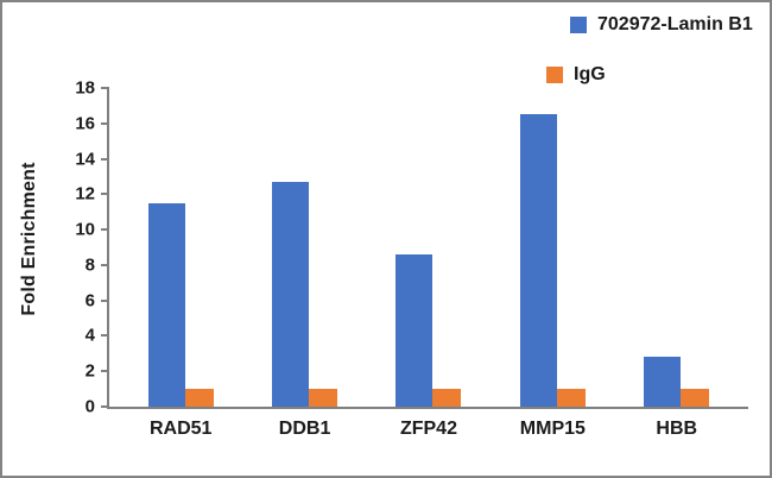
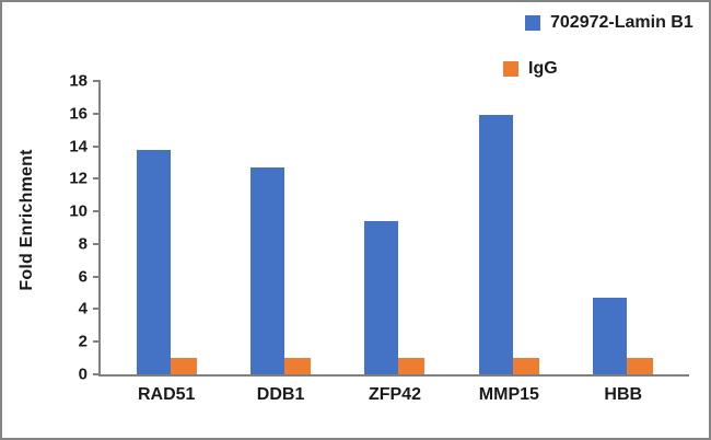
702972-Lamin B1/RAD51: 11.5 -> 13.8
702972-Lamin B1/ZFP42: 8.6 -> 9.4
702972-Lamin B1/MMP15: 16.5 -> 15.9
702972-Lamin B1/HBB: 2.8 -> 4.7
